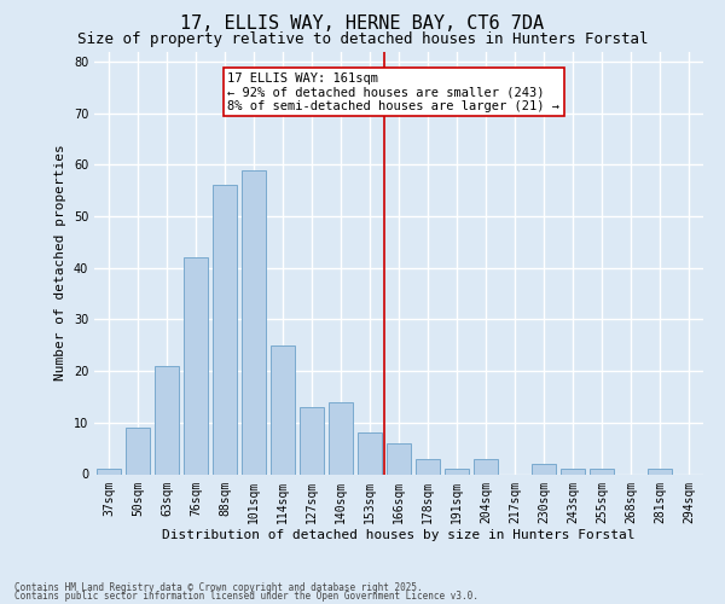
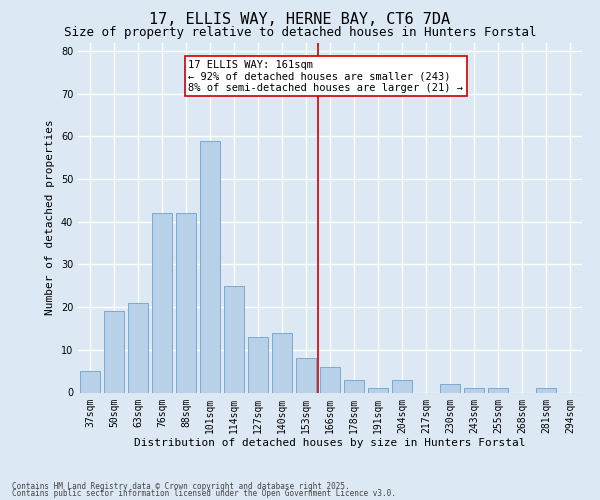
37sqm: 1 -> 5
50sqm: 9 -> 19
88sqm: 56 -> 42
